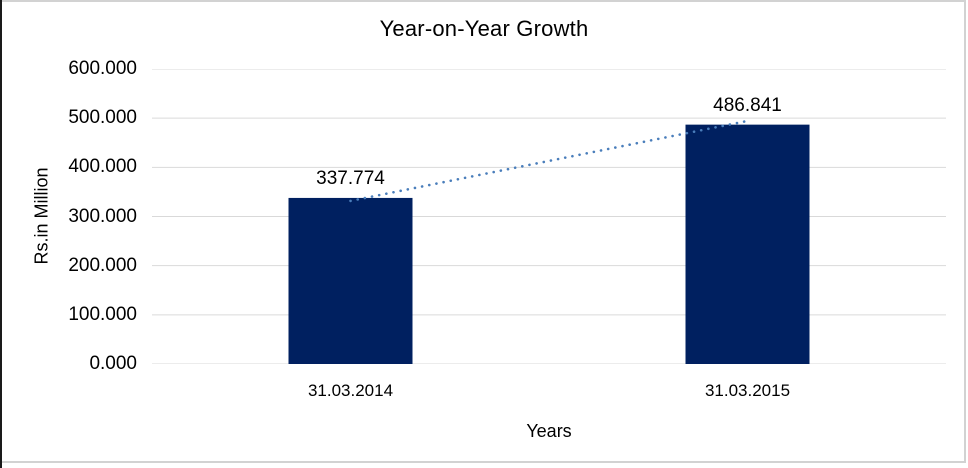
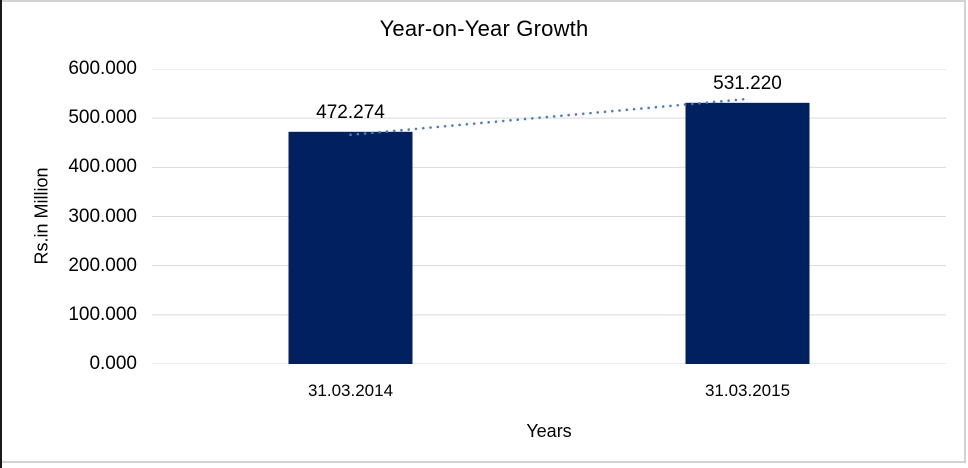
31.03.2014: 337.774 -> 472.274
31.03.2015: 486.841 -> 531.220
